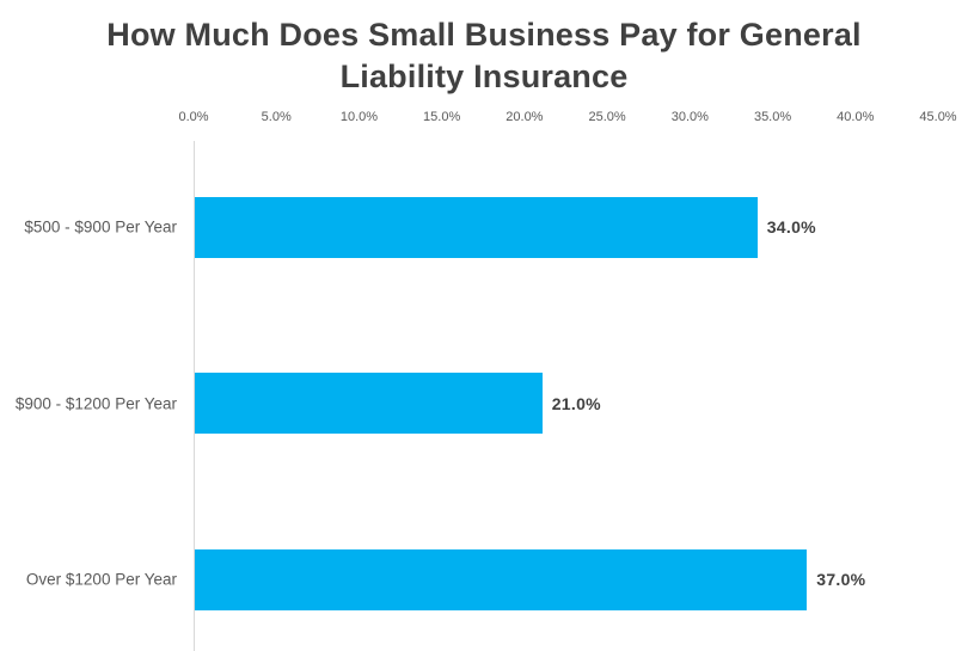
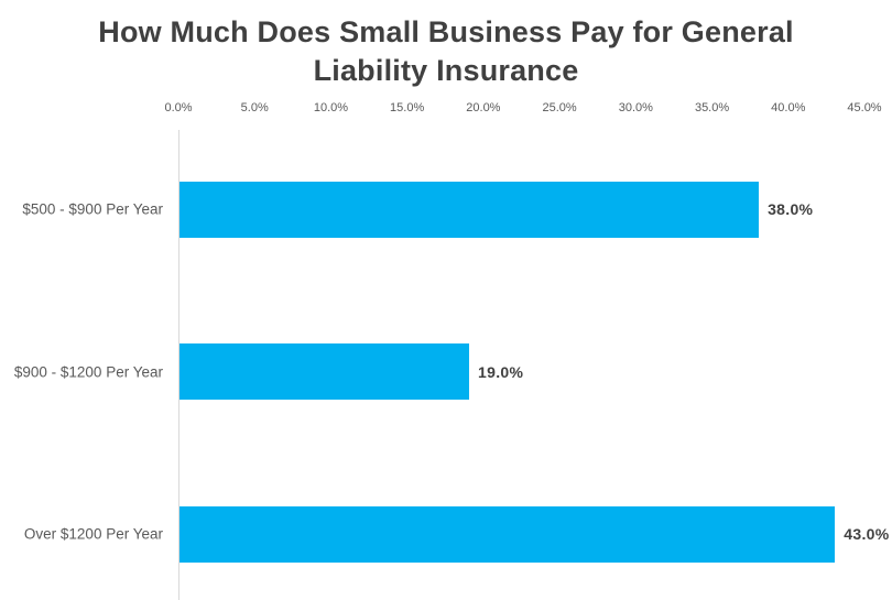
$500 - $900 Per Year: 34.0% -> 38.0%
$900 - $1200 Per Year: 21.0% -> 19.0%
Over $1200 Per Year: 37.0% -> 43.0%
